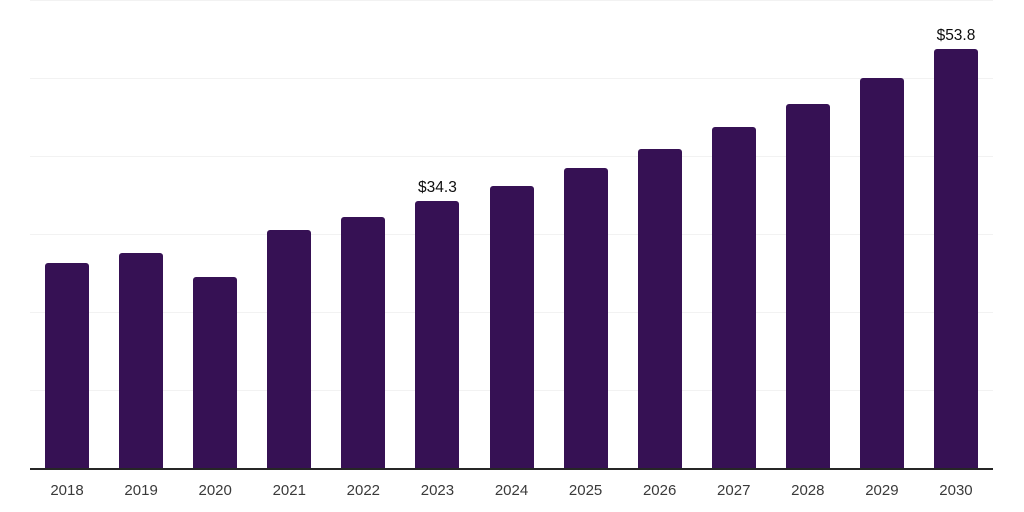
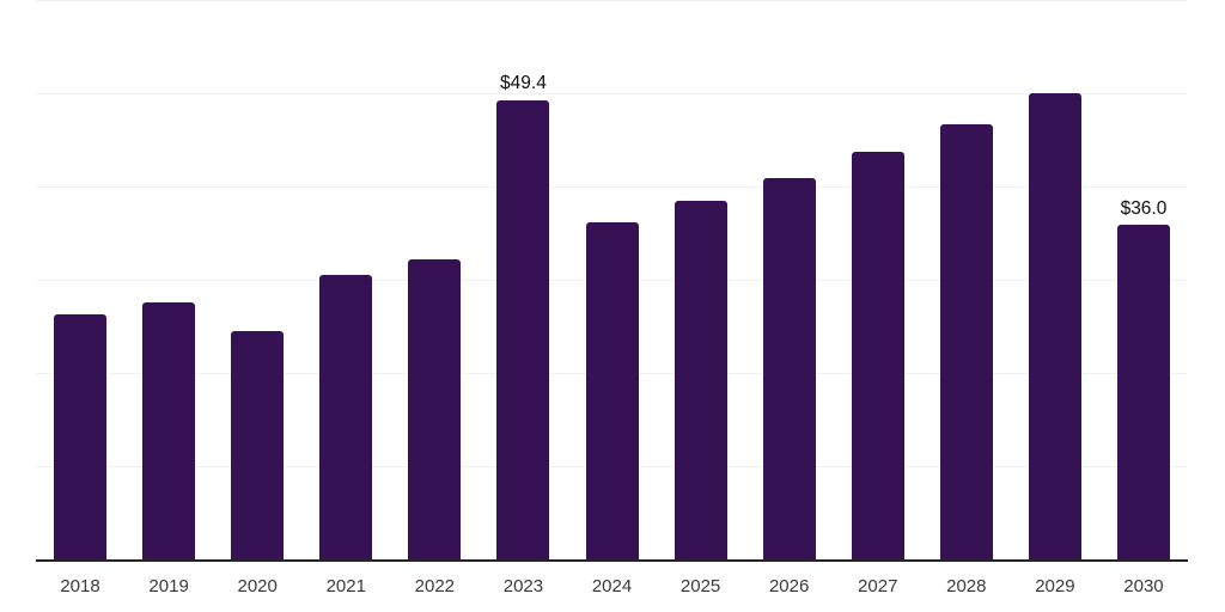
2023: $34.3 -> $49.4
2030: $53.8 -> $36.0
